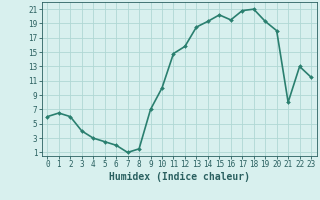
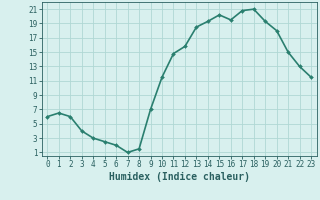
10: 10.0 -> 11.5
21: 8.0 -> 15.0
